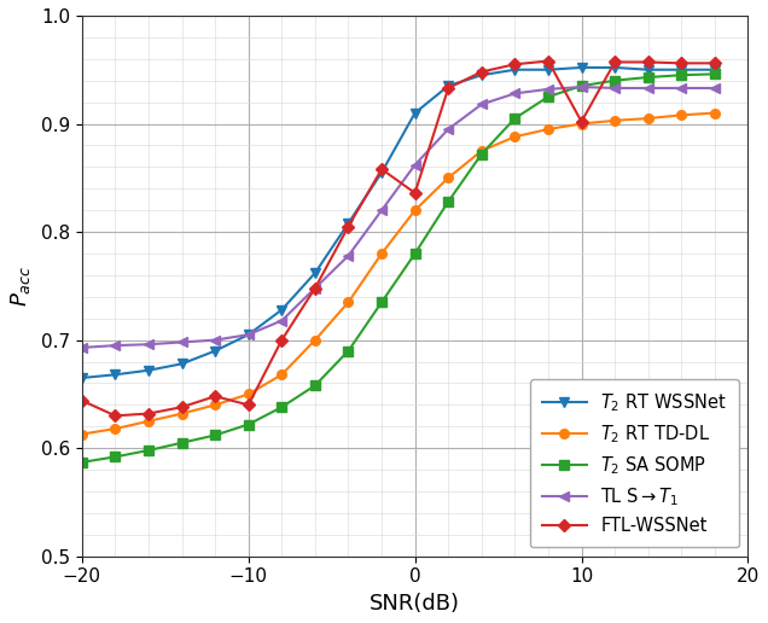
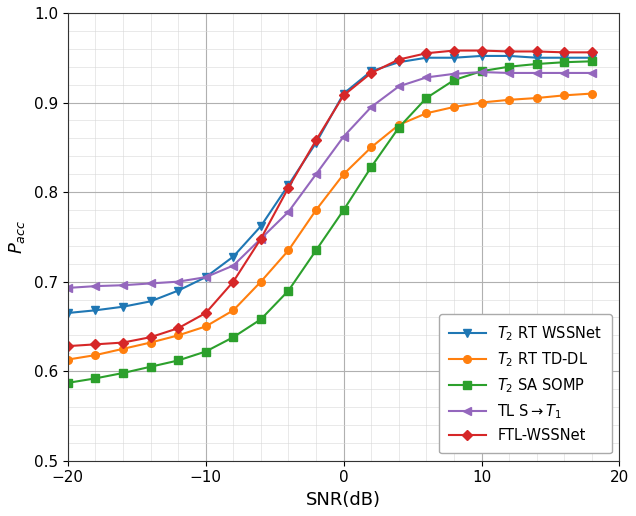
FTL-WSSNet/−20: 0.644 -> 0.628
FTL-WSSNet/−10: 0.640 -> 0.665
FTL-WSSNet/0: 0.836 -> 0.908
FTL-WSSNet/10: 0.902 -> 0.958
